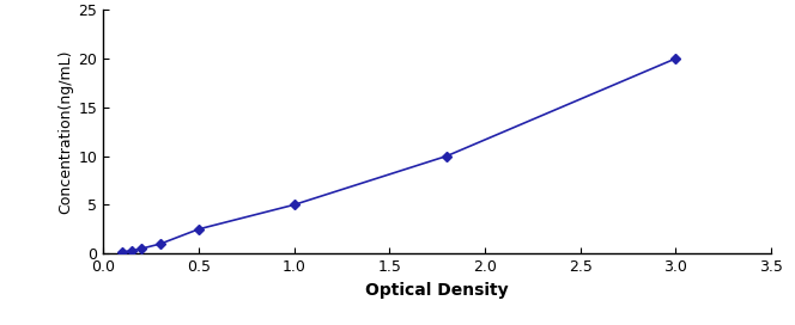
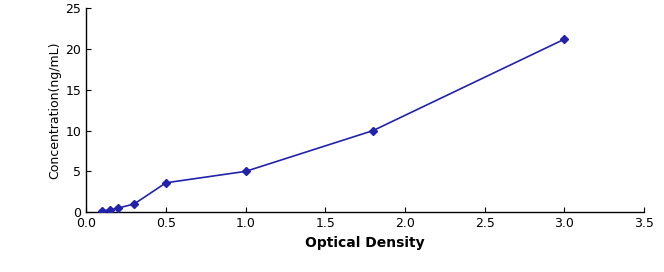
0.5: 2.5 -> 3.6
3.0: 20.0 -> 21.2
